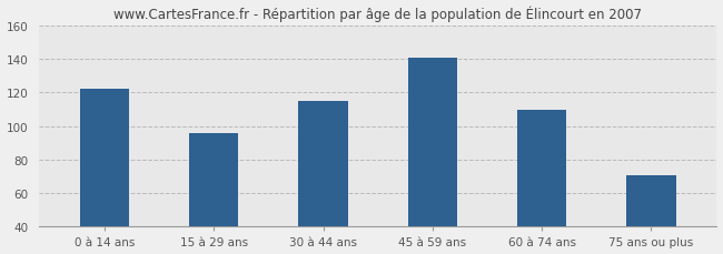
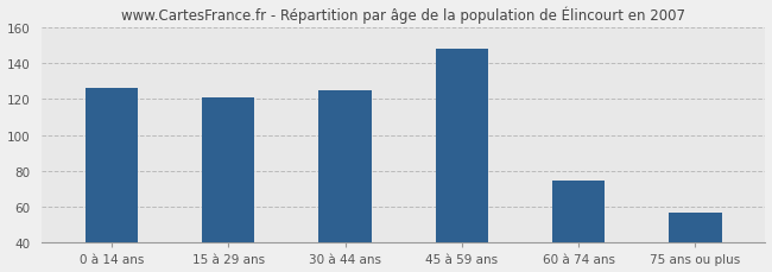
0 à 14 ans: 122 -> 126
15 à 29 ans: 96 -> 121
30 à 44 ans: 115 -> 125
45 à 59 ans: 141 -> 148
60 à 74 ans: 110 -> 75
75 ans ou plus: 71 -> 57
